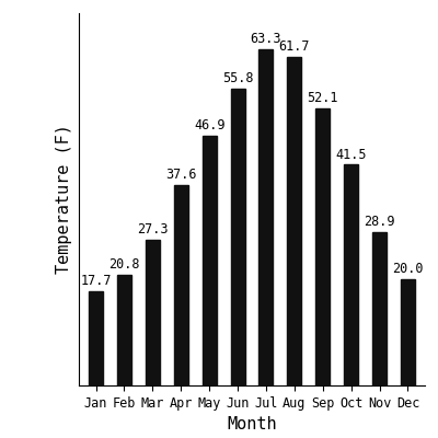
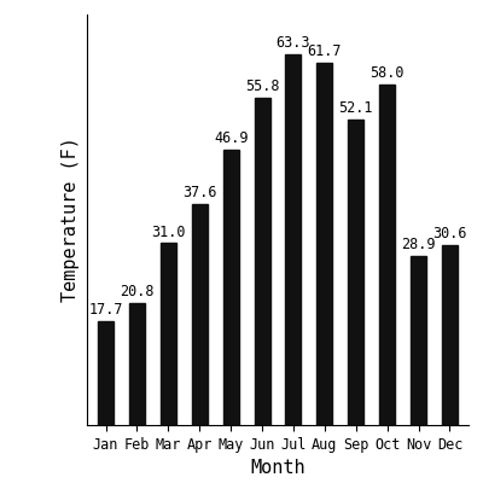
Mar: 27.3 -> 31.0
Oct: 41.5 -> 58.0
Dec: 20.0 -> 30.6
